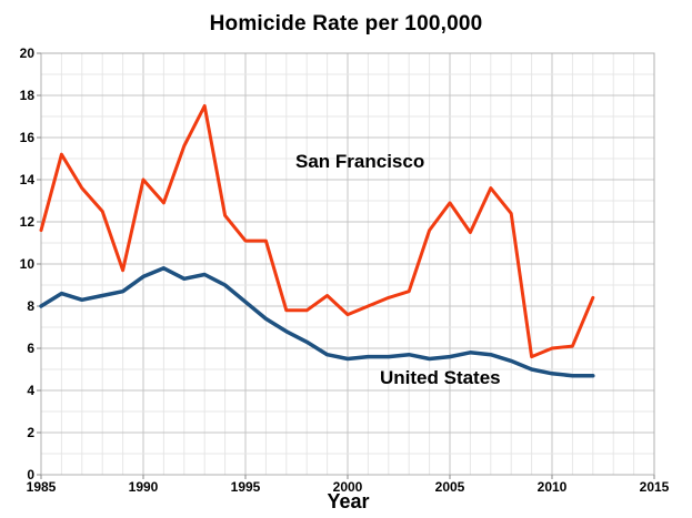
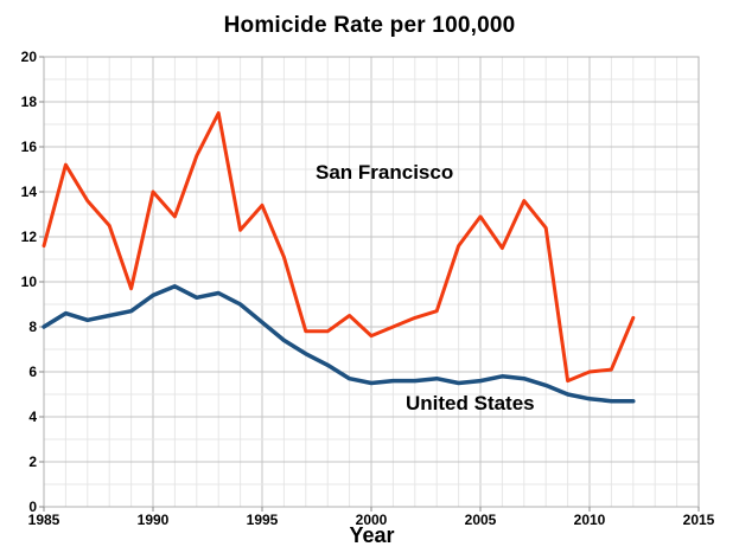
San Francisco/1995: 11.1 -> 13.4
